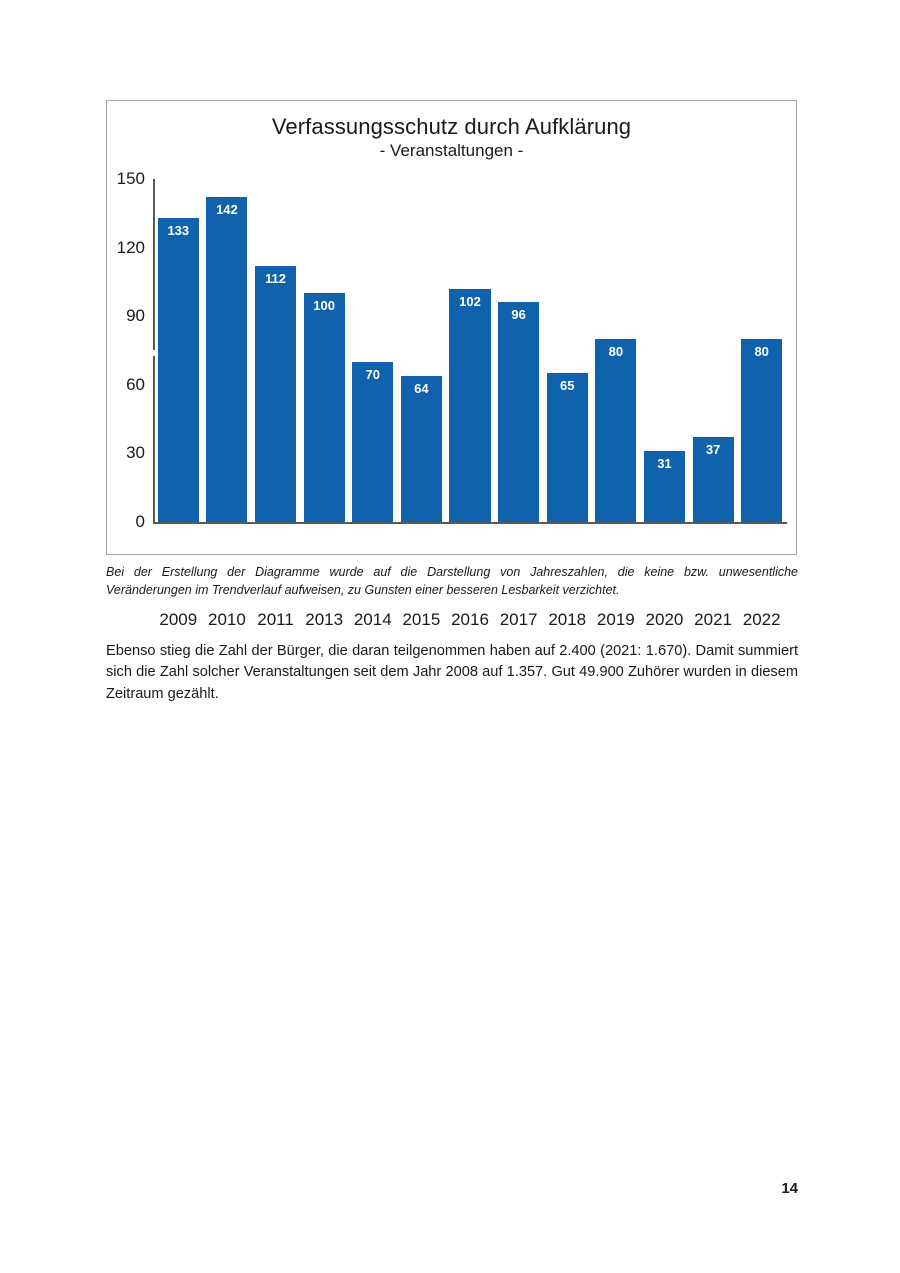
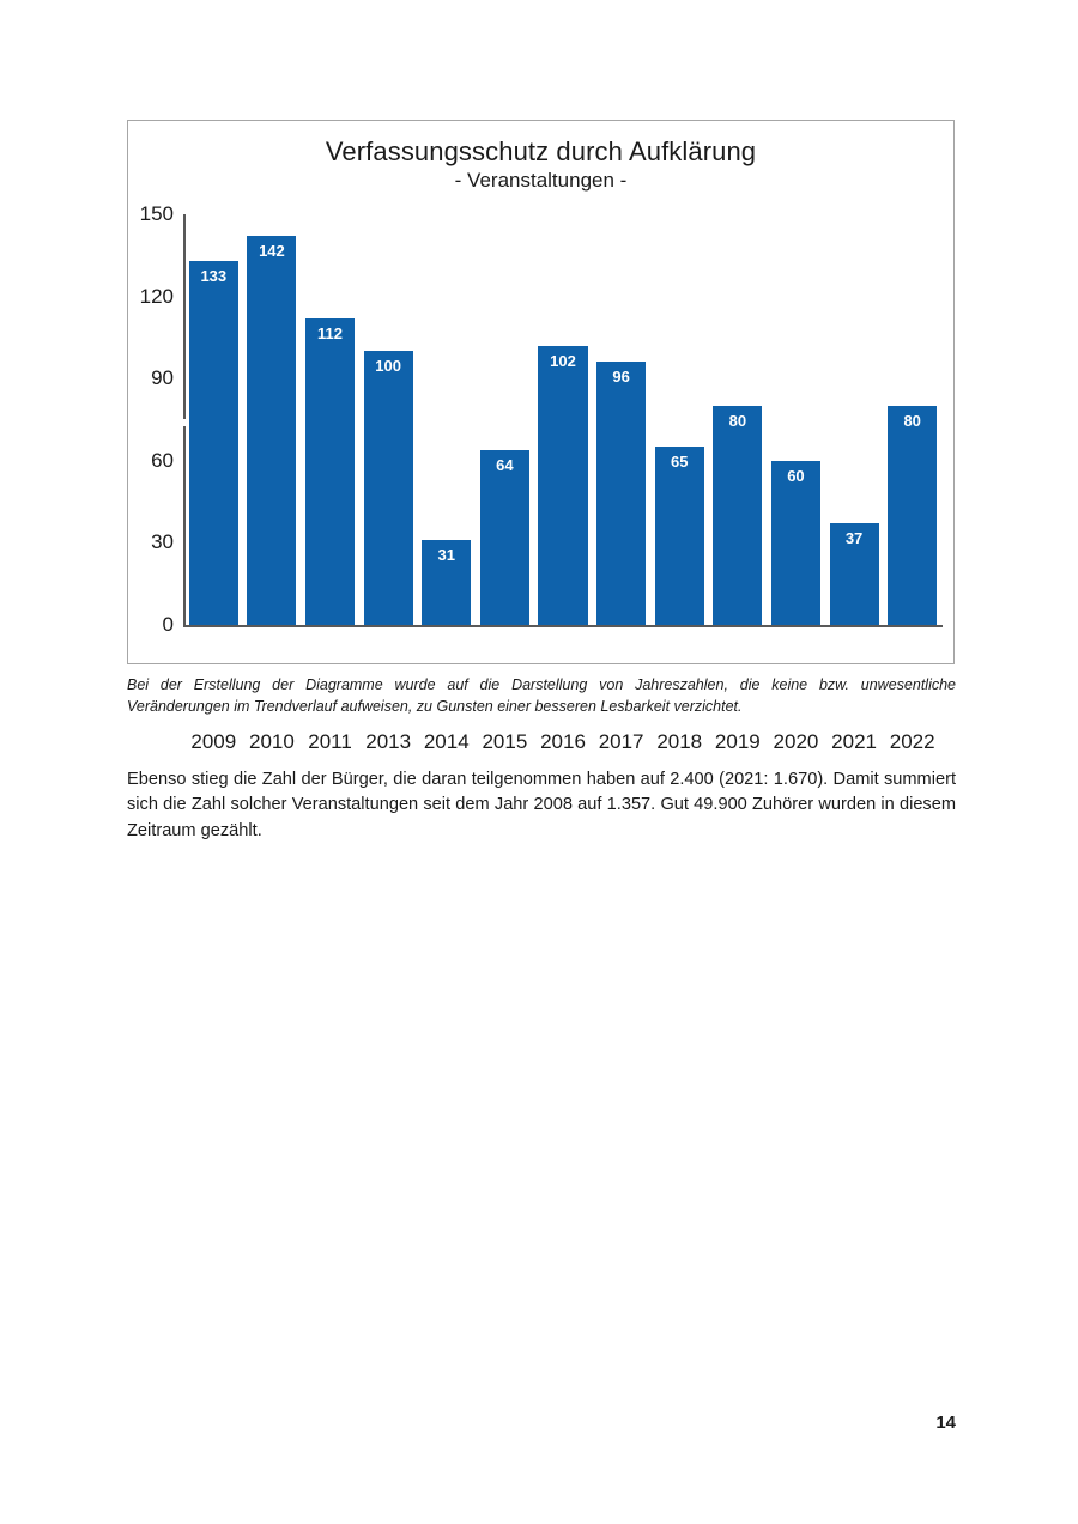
2014: 70 -> 31
2020: 31 -> 60
